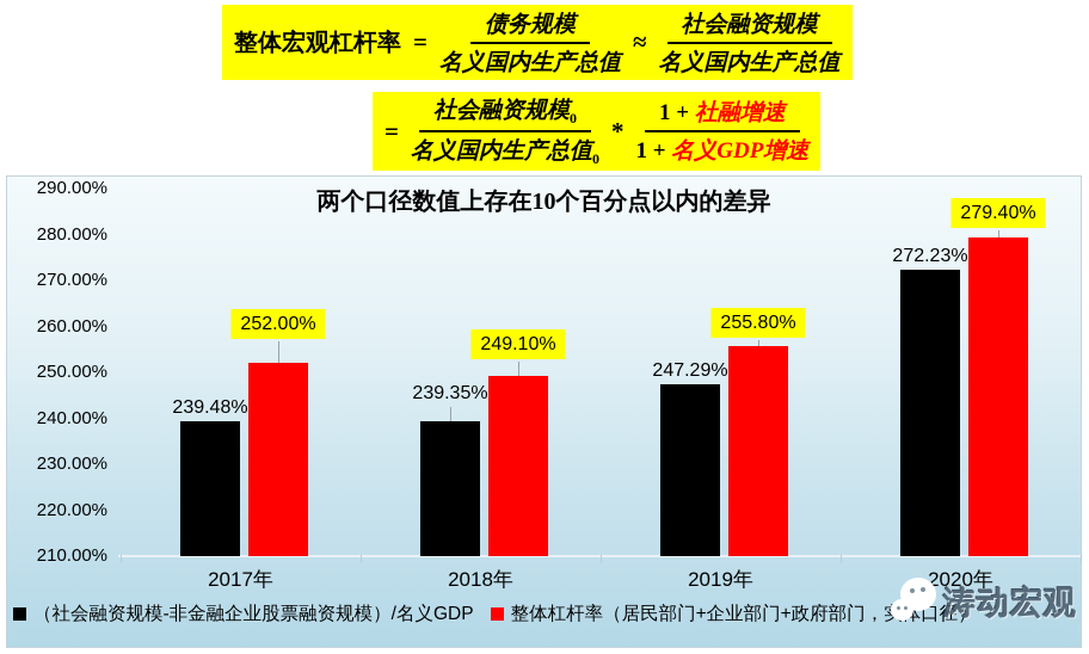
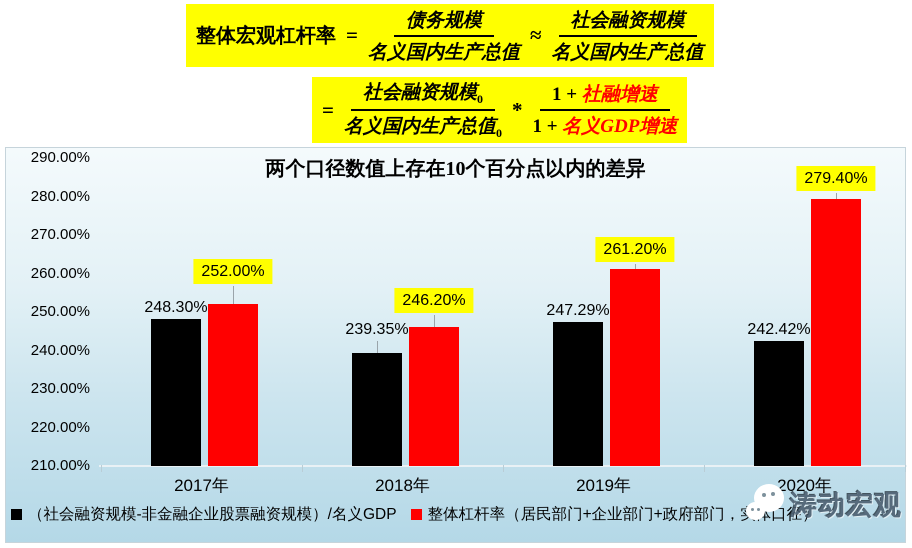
（社会融资规模-非金融企业股票融资规模）/名义GDP/2017年: 239.48% -> 248.30%
整体杠杆率（居民部门+企业部门+政府部门，实体口径）/2018年: 249.10% -> 246.20%
整体杠杆率（居民部门+企业部门+政府部门，实体口径）/2019年: 255.80% -> 261.20%
（社会融资规模-非金融企业股票融资规模）/名义GDP/2020年: 272.23% -> 242.42%
